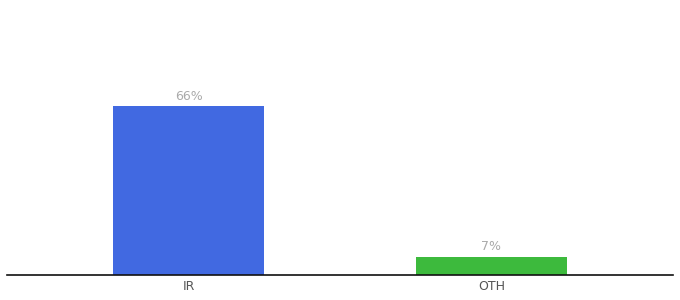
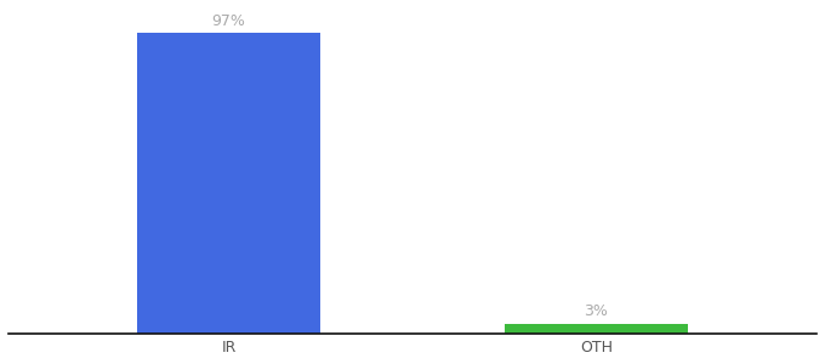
IR: 66% -> 97%
OTH: 7% -> 3%
